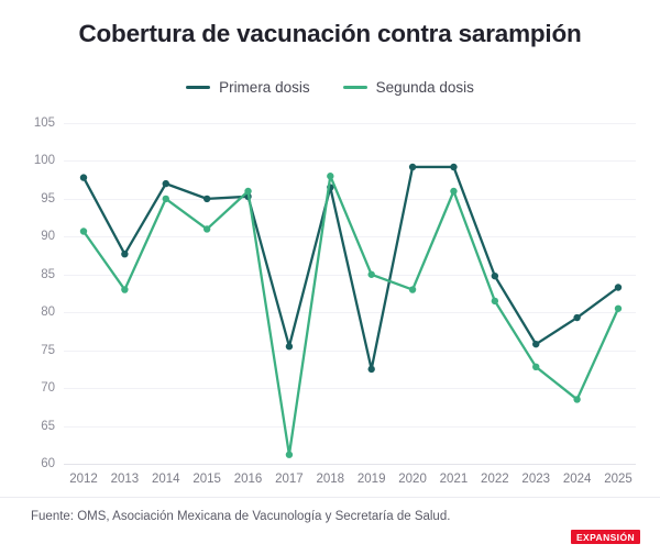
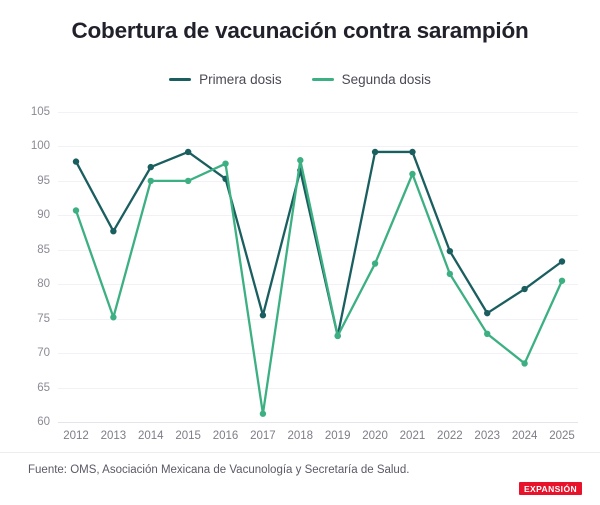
Segunda dosis/2013: 83 -> 75
Primera dosis/2015: 95 -> 99
Segunda dosis/2015: 91 -> 95
Segunda dosis/2016: 96 -> 98
Segunda dosis/2019: 85 -> 72
